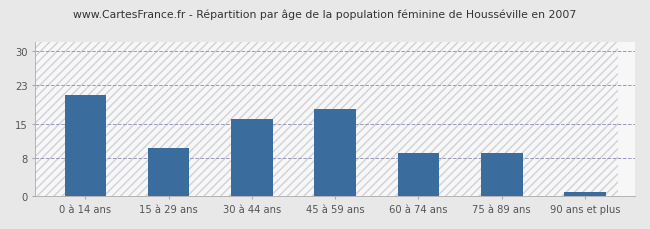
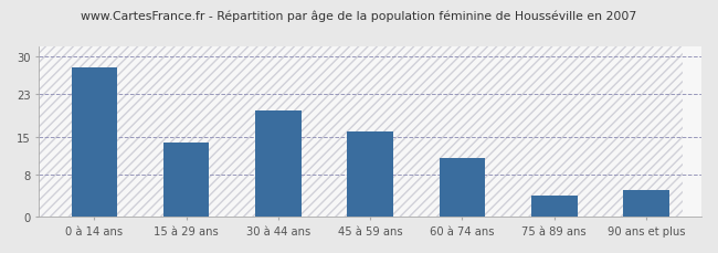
0 à 14 ans: 21 -> 28
15 à 29 ans: 10 -> 14
30 à 44 ans: 16 -> 20
45 à 59 ans: 18 -> 16
60 à 74 ans: 9 -> 11
75 à 89 ans: 9 -> 4
90 ans et plus: 1 -> 5
